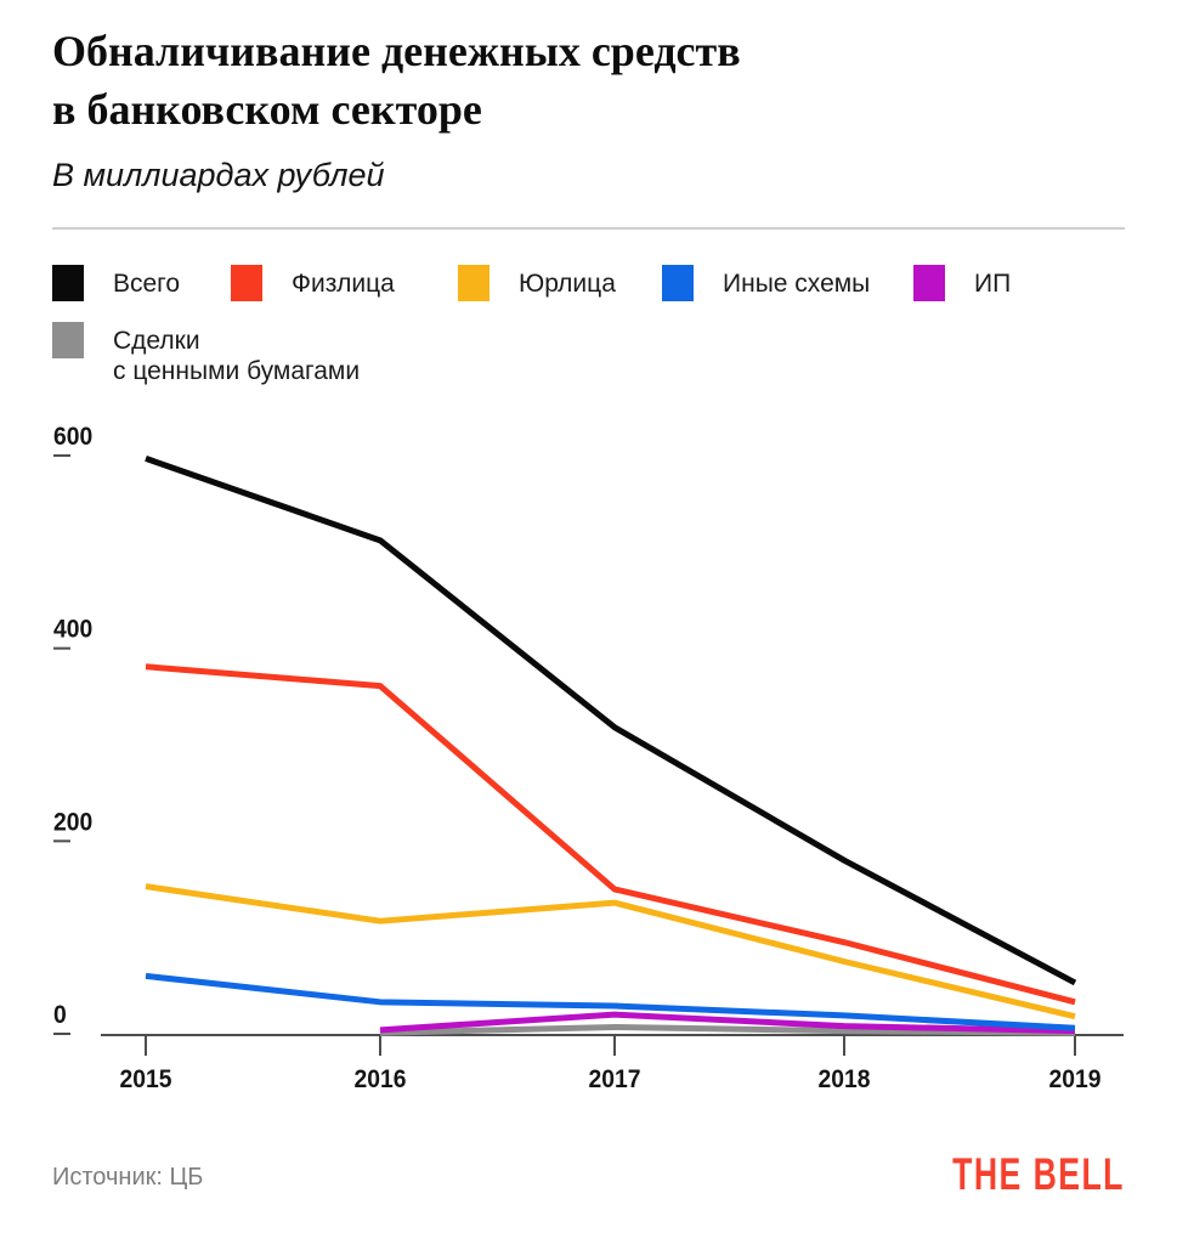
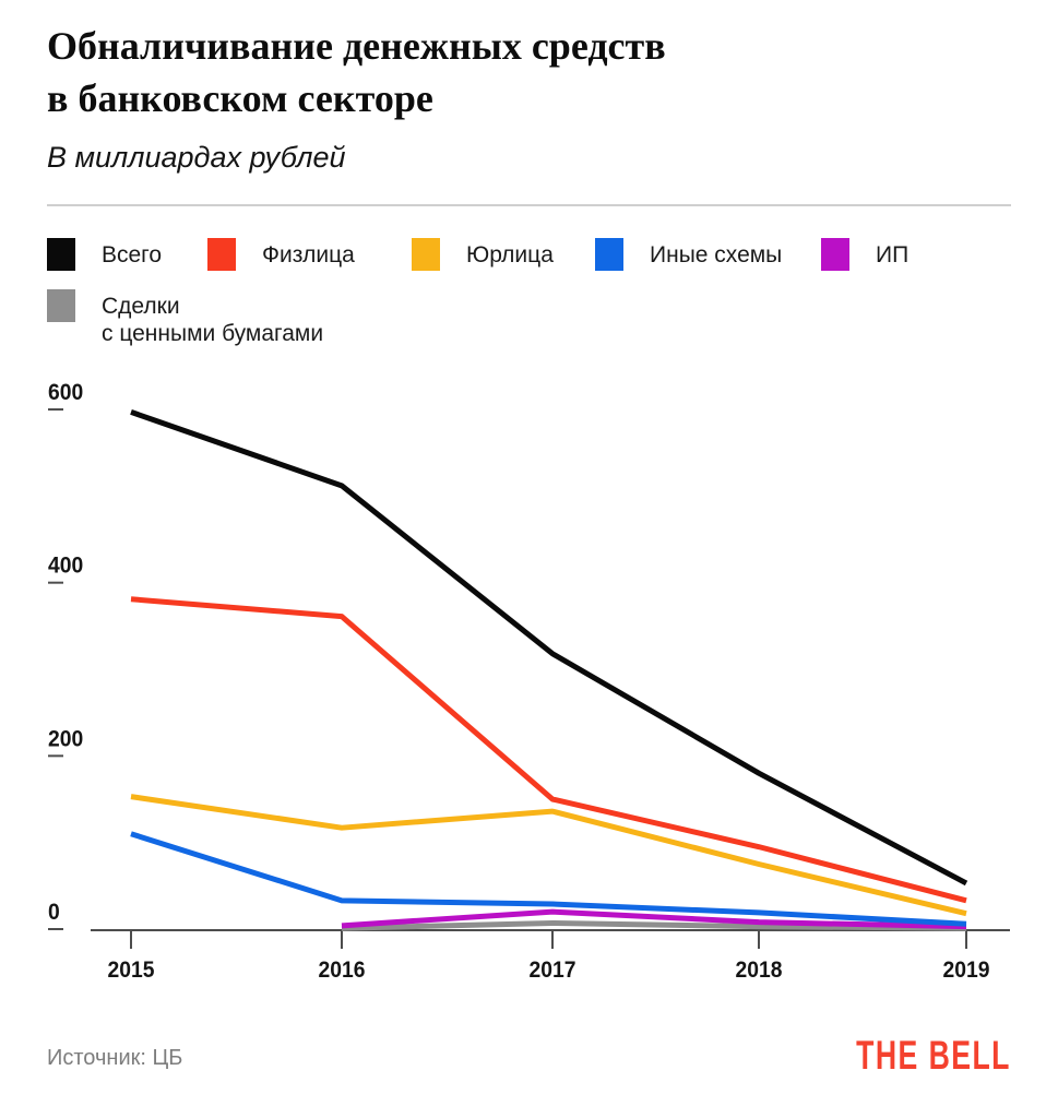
Иные схемы/2015: 60 -> 110
